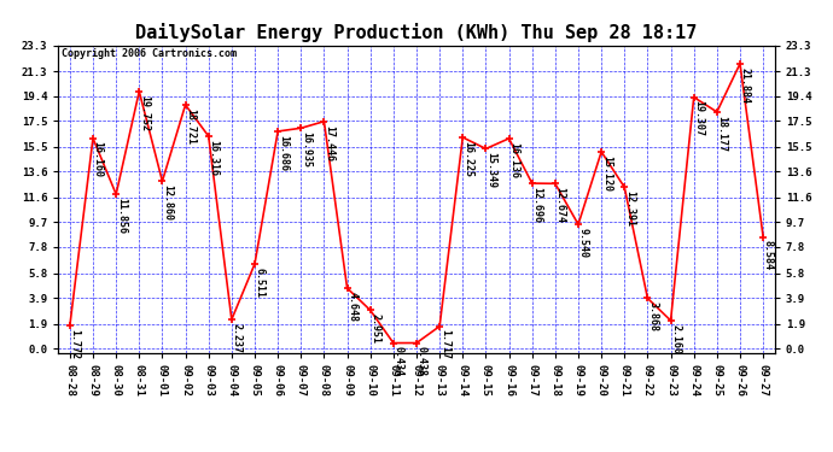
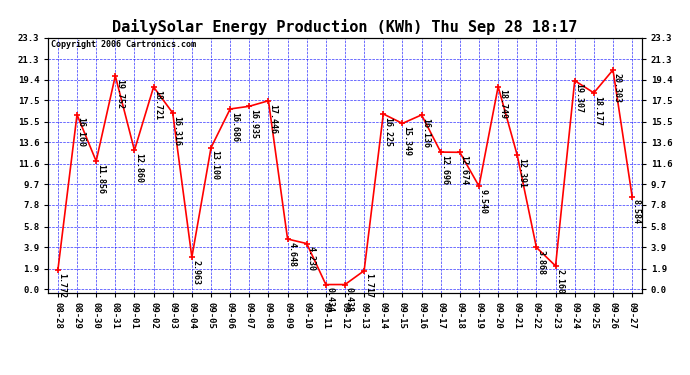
09-04: 2.237 -> 2.963
09-05: 6.511 -> 13.100
09-10: 2.951 -> 4.230
09-20: 15.120 -> 18.749
09-26: 21.884 -> 20.303
